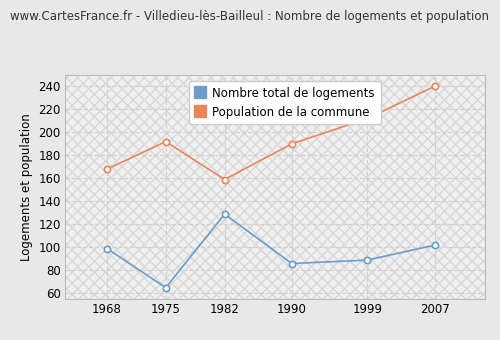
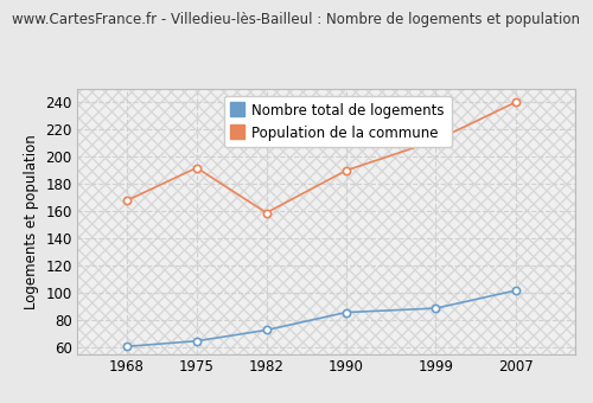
Nombre total de logements/1968: 99 -> 61
Nombre total de logements/1982: 129 -> 73
